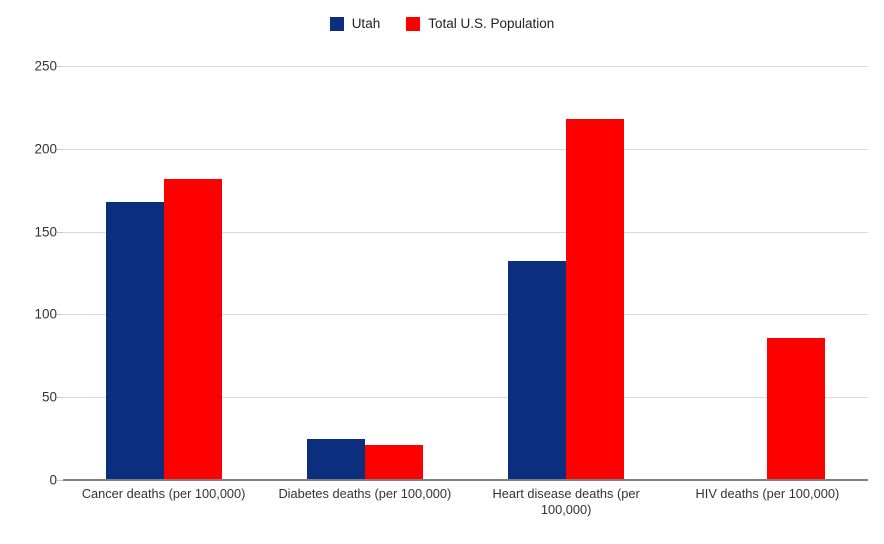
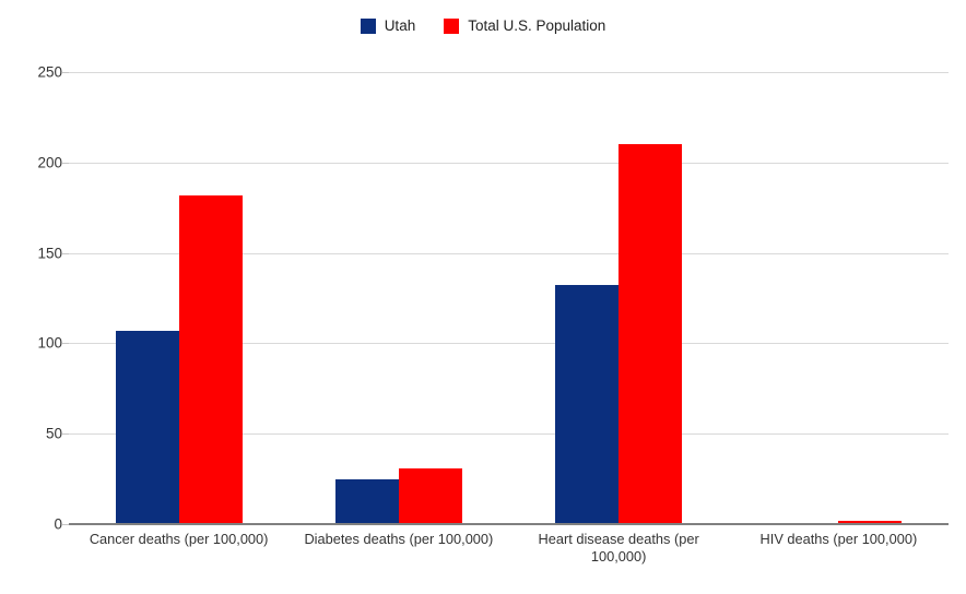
Utah/Cancer deaths (per 100,000): 168 -> 107
Total U.S. Population/Diabetes deaths (per 100,000): 21 -> 31
Total U.S. Population/Heart disease deaths (per 100,000): 218 -> 210
Total U.S. Population/HIV deaths (per 100,000): 86 -> 2
